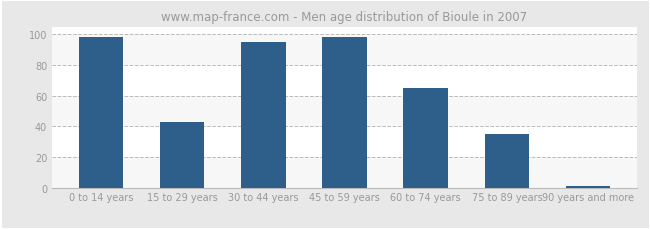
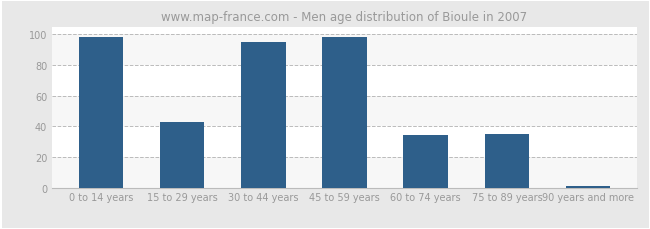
60 to 74 years: 65 -> 34
